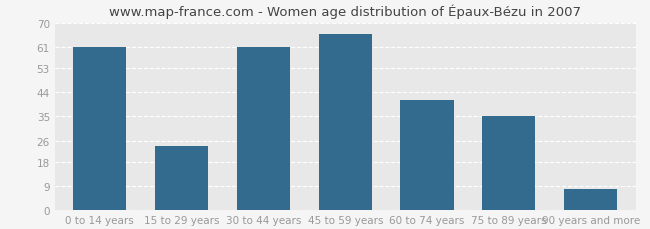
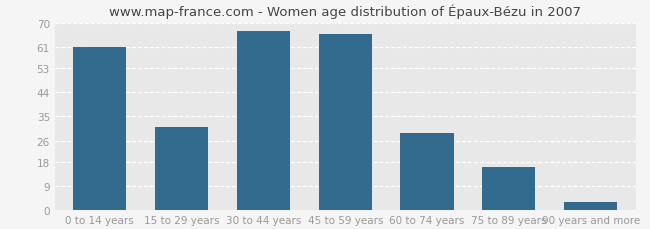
15 to 29 years: 24 -> 31
30 to 44 years: 61 -> 67
60 to 74 years: 41 -> 29
75 to 89 years: 35 -> 16
90 years and more: 8 -> 3
